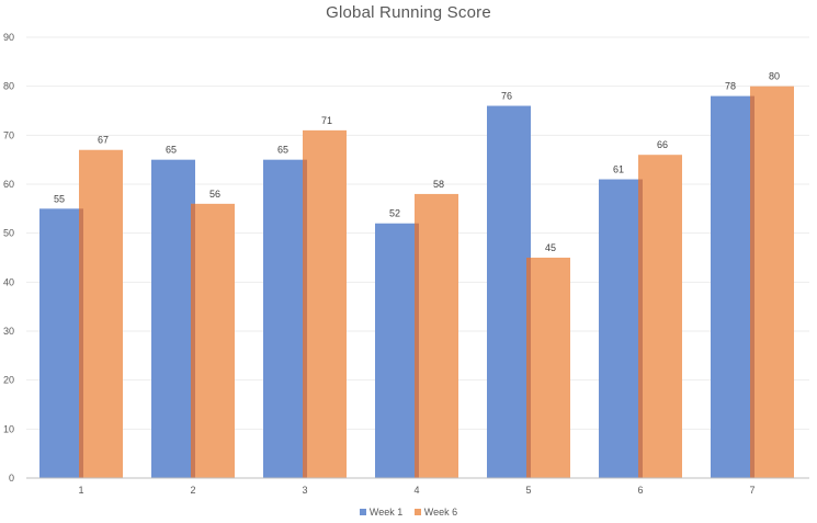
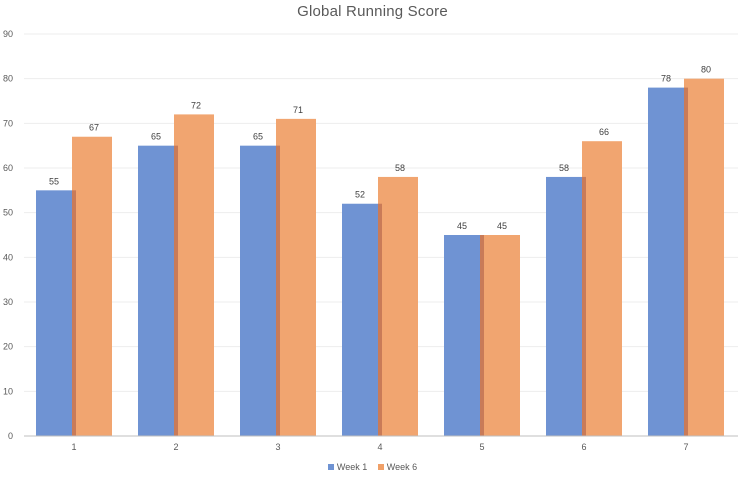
Week 6/2: 56 -> 72
Week 1/5: 76 -> 45
Week 1/6: 61 -> 58
